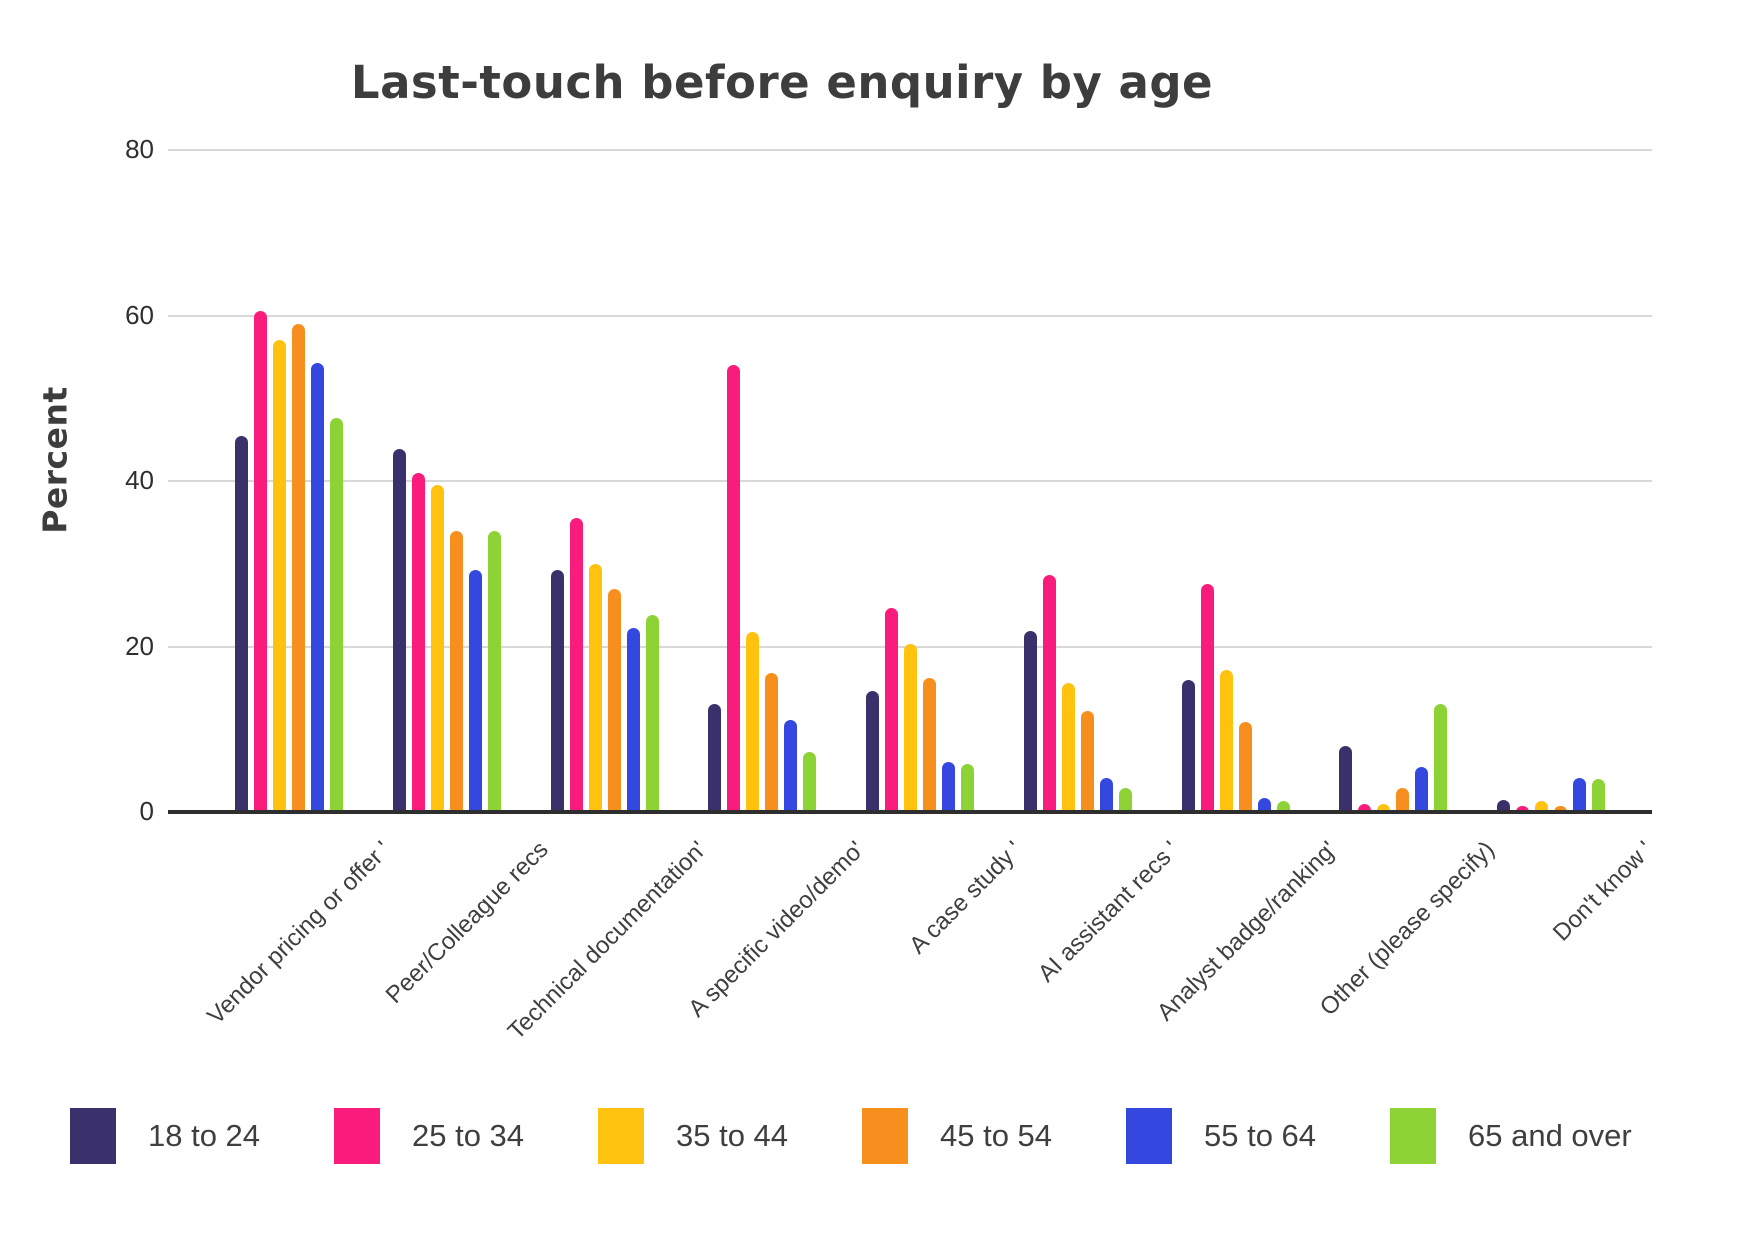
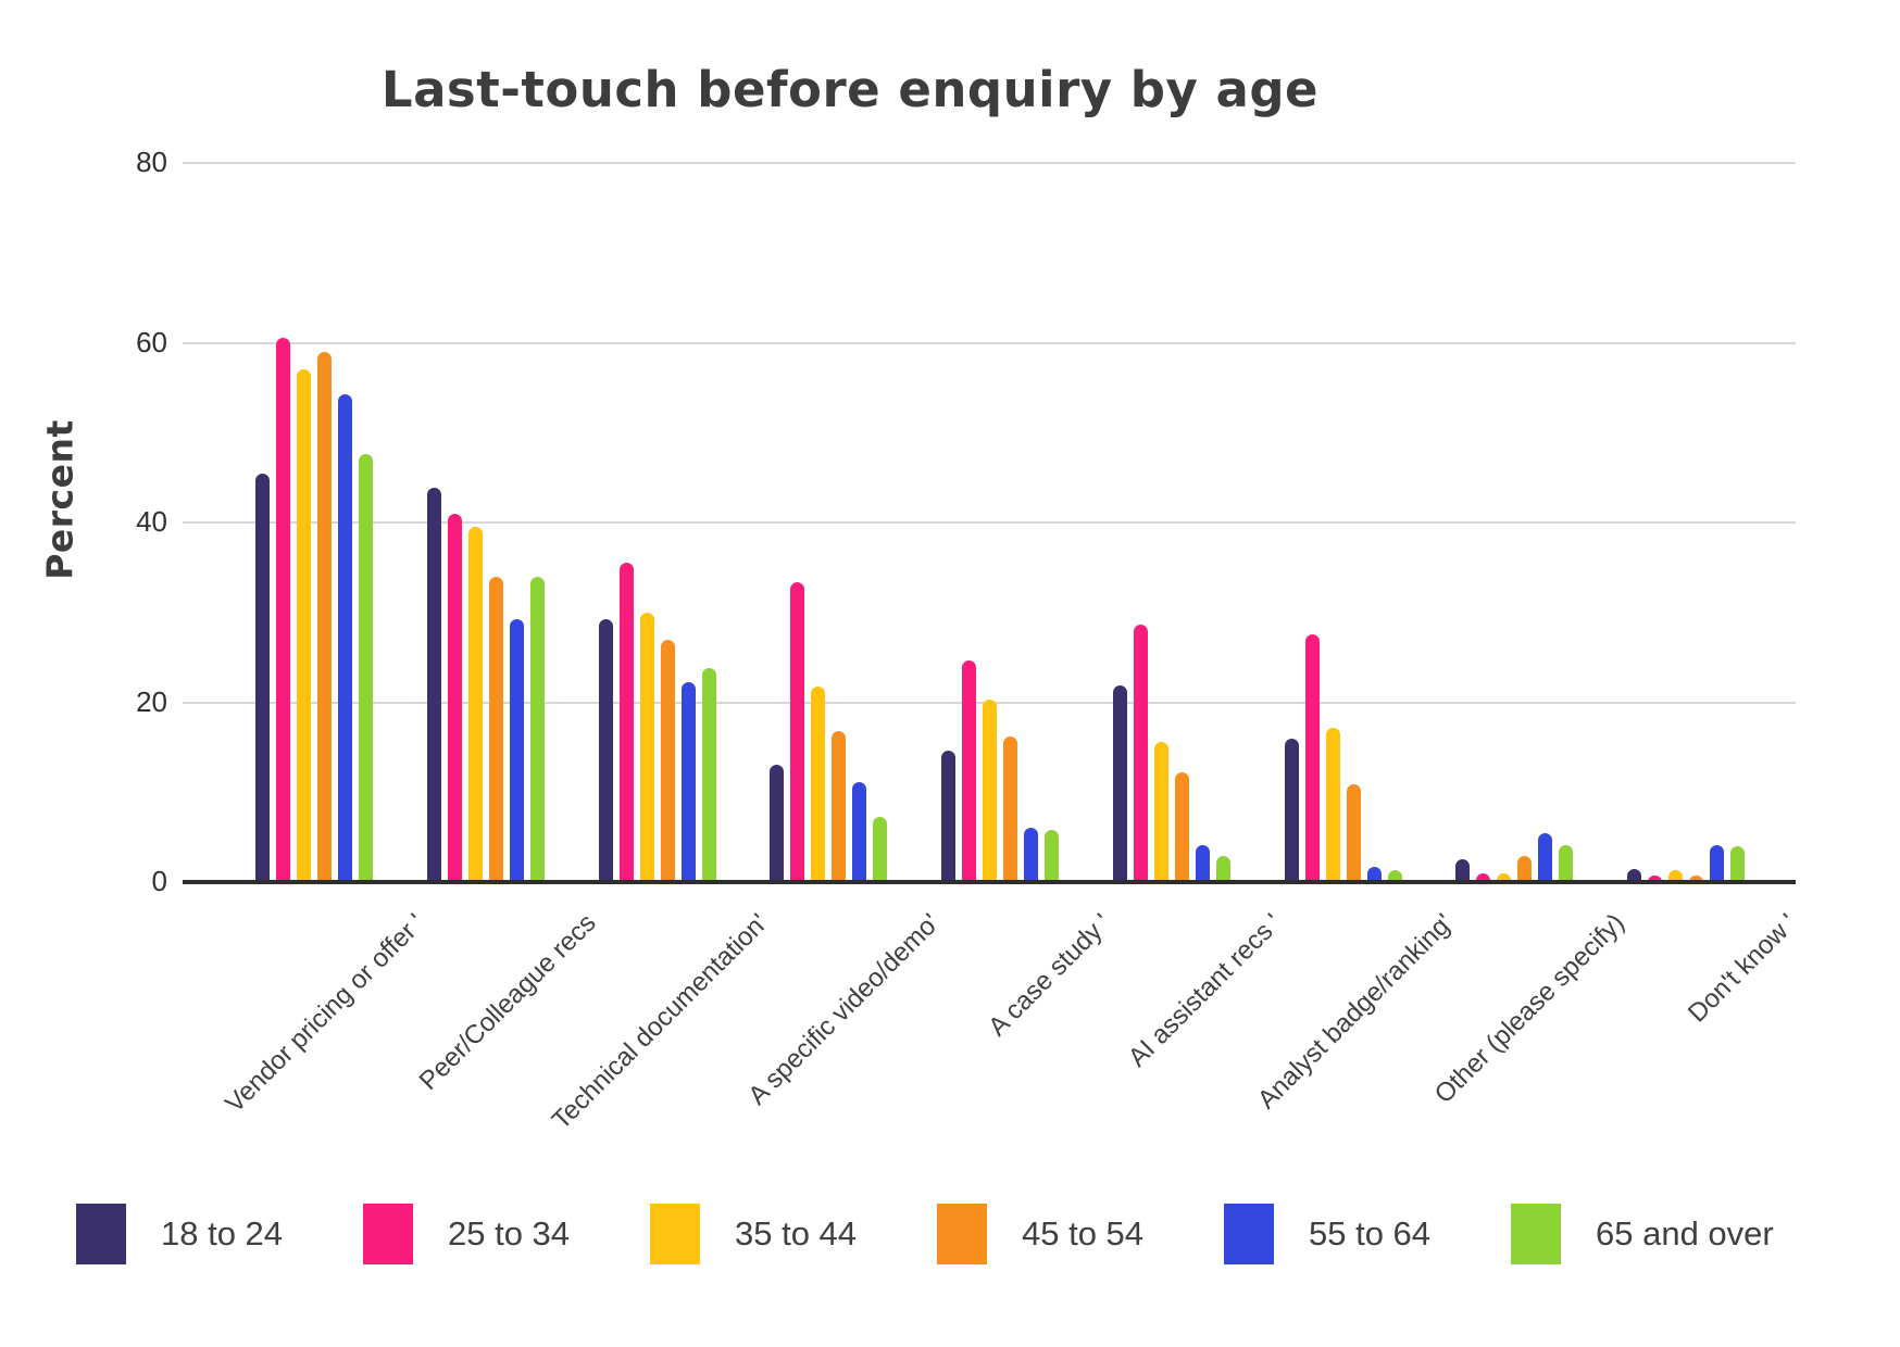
25 to 34/A specific video/demo': 54 -> 33
18 to 24/Other (please specify): 8 -> 3
65 and over/Other (please specify): 13 -> 4
